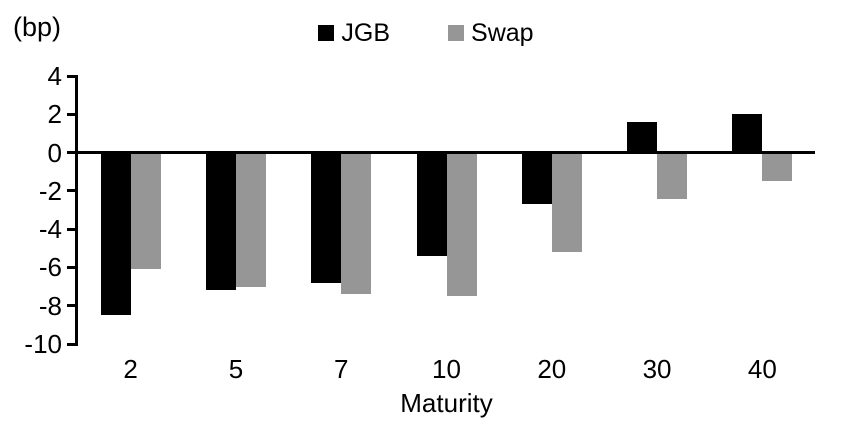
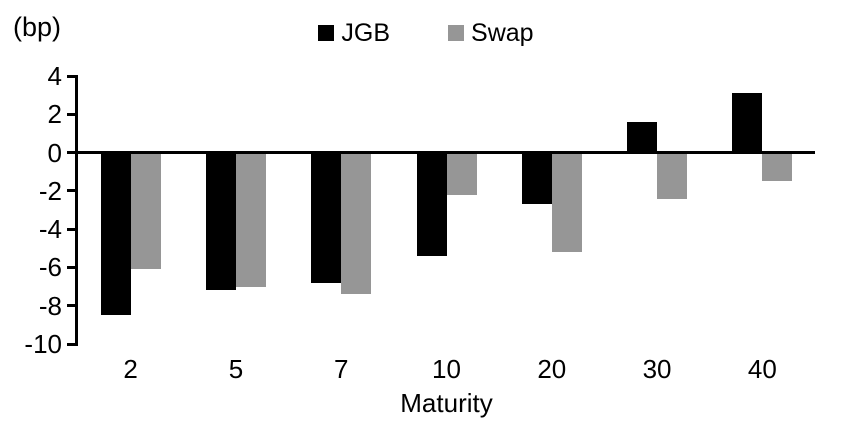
Swap/10: -7.5 -> -2.2
JGB/40: 2.0 -> 3.1
